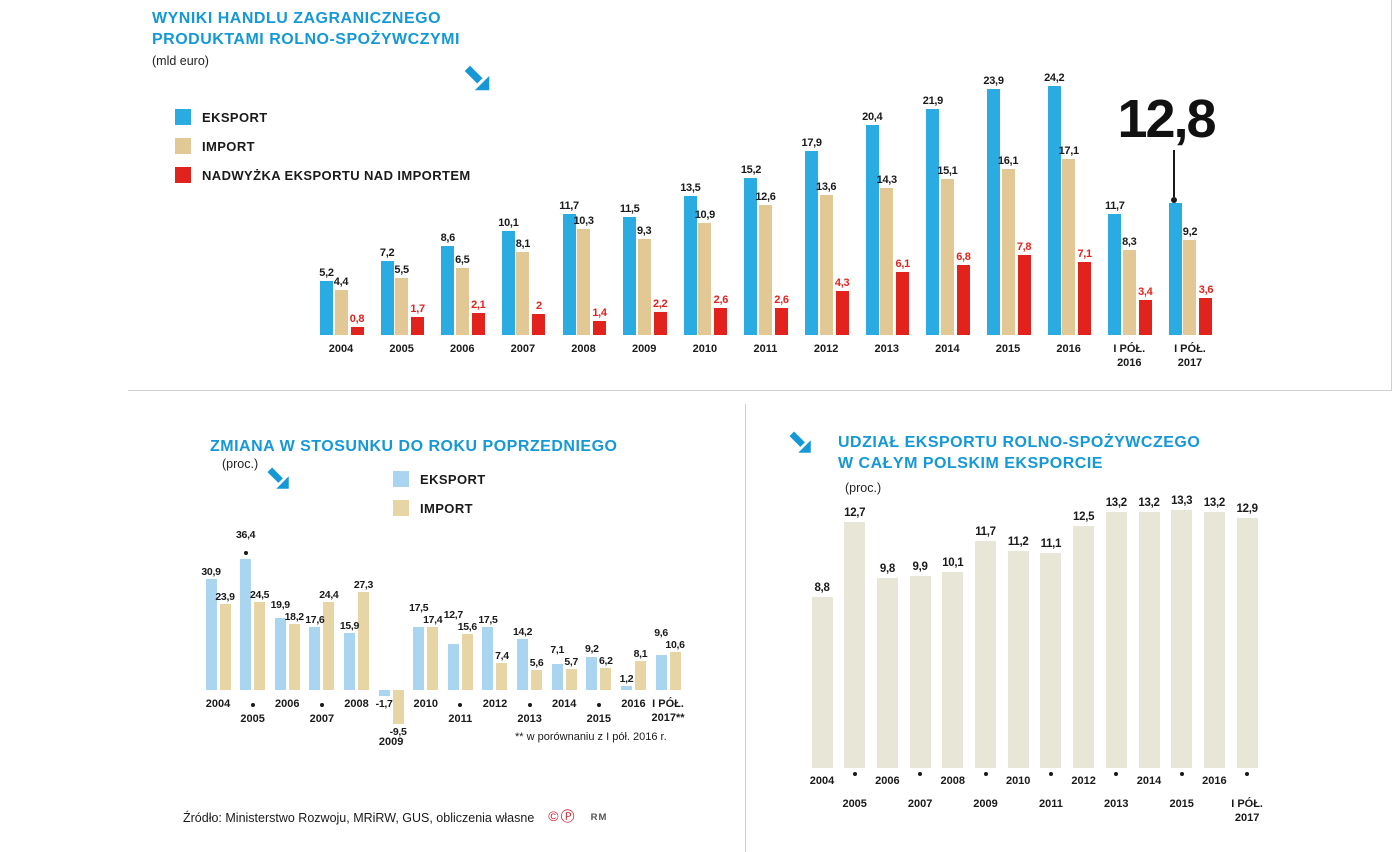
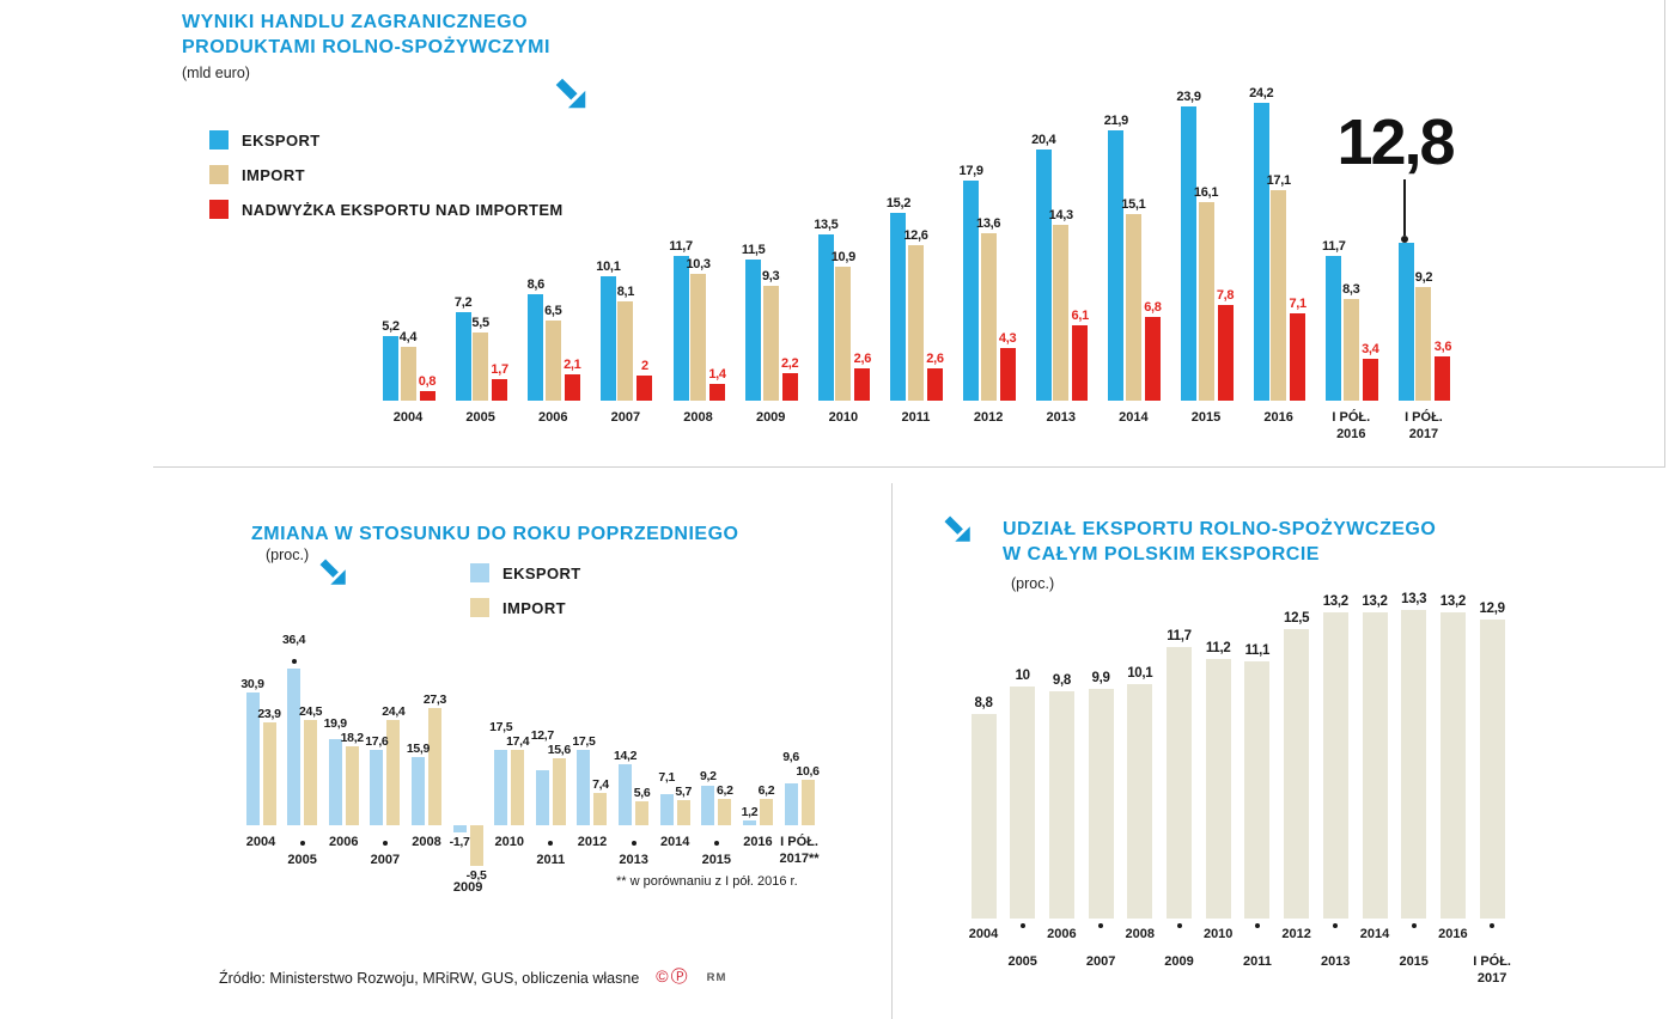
ZMIANA W STOSUNKU DO ROKU POPRZEDNIEGO/IMPORT/2016: 8,1 -> 6,2
UDZIAŁ EKSPORTU ROLNO-SPOŻYWCZEGO W CAŁYM POLSKIM EKSPORCIE/2005: 12,7 -> 10
